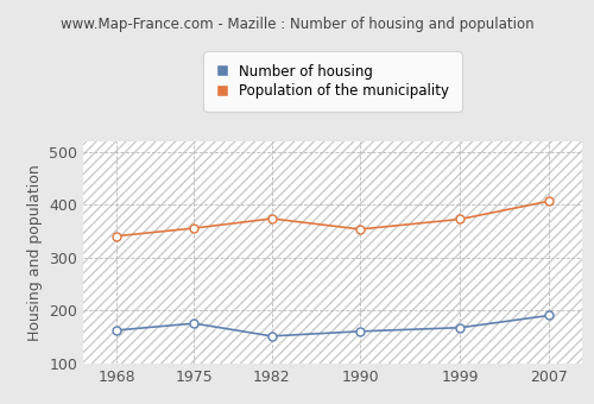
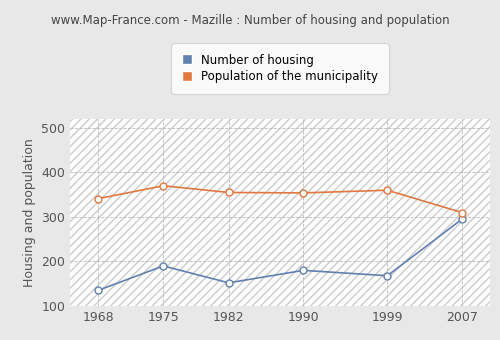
Number of housing/1968: 163 -> 135
Number of housing/1975: 176 -> 190
Population of the municipality/1975: 356 -> 370
Population of the municipality/1982: 374 -> 355
Number of housing/1990: 161 -> 180
Population of the municipality/1999: 373 -> 360
Number of housing/2007: 191 -> 295
Population of the municipality/2007: 407 -> 310
